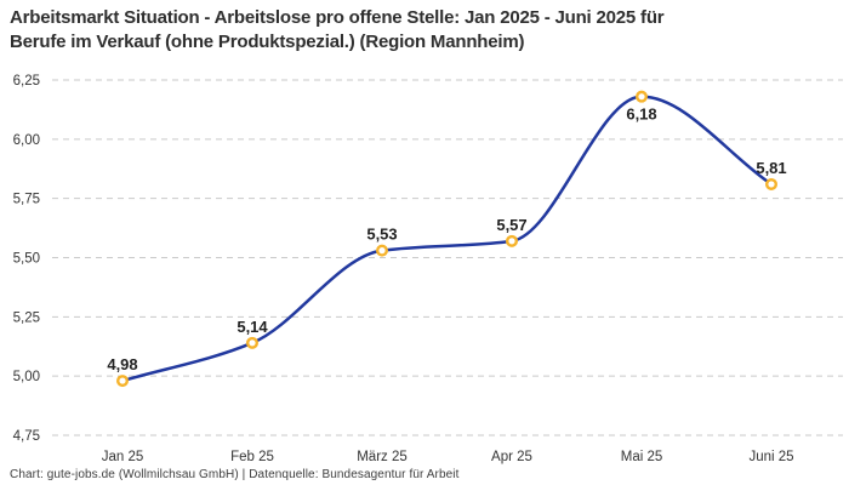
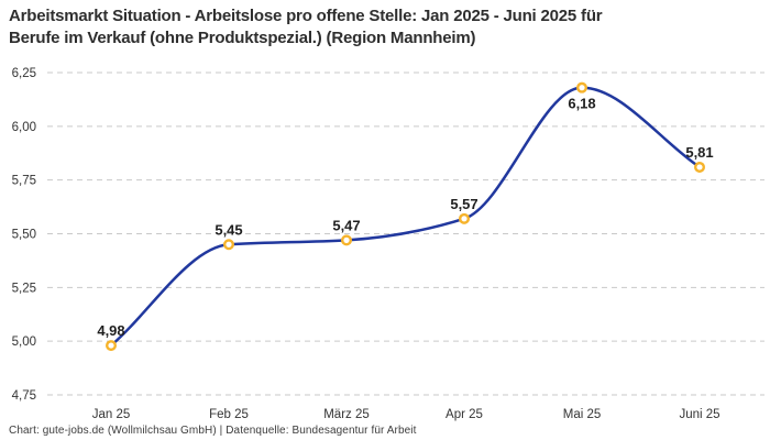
Feb 25: 5,14 -> 5,45
März 25: 5,53 -> 5,47
